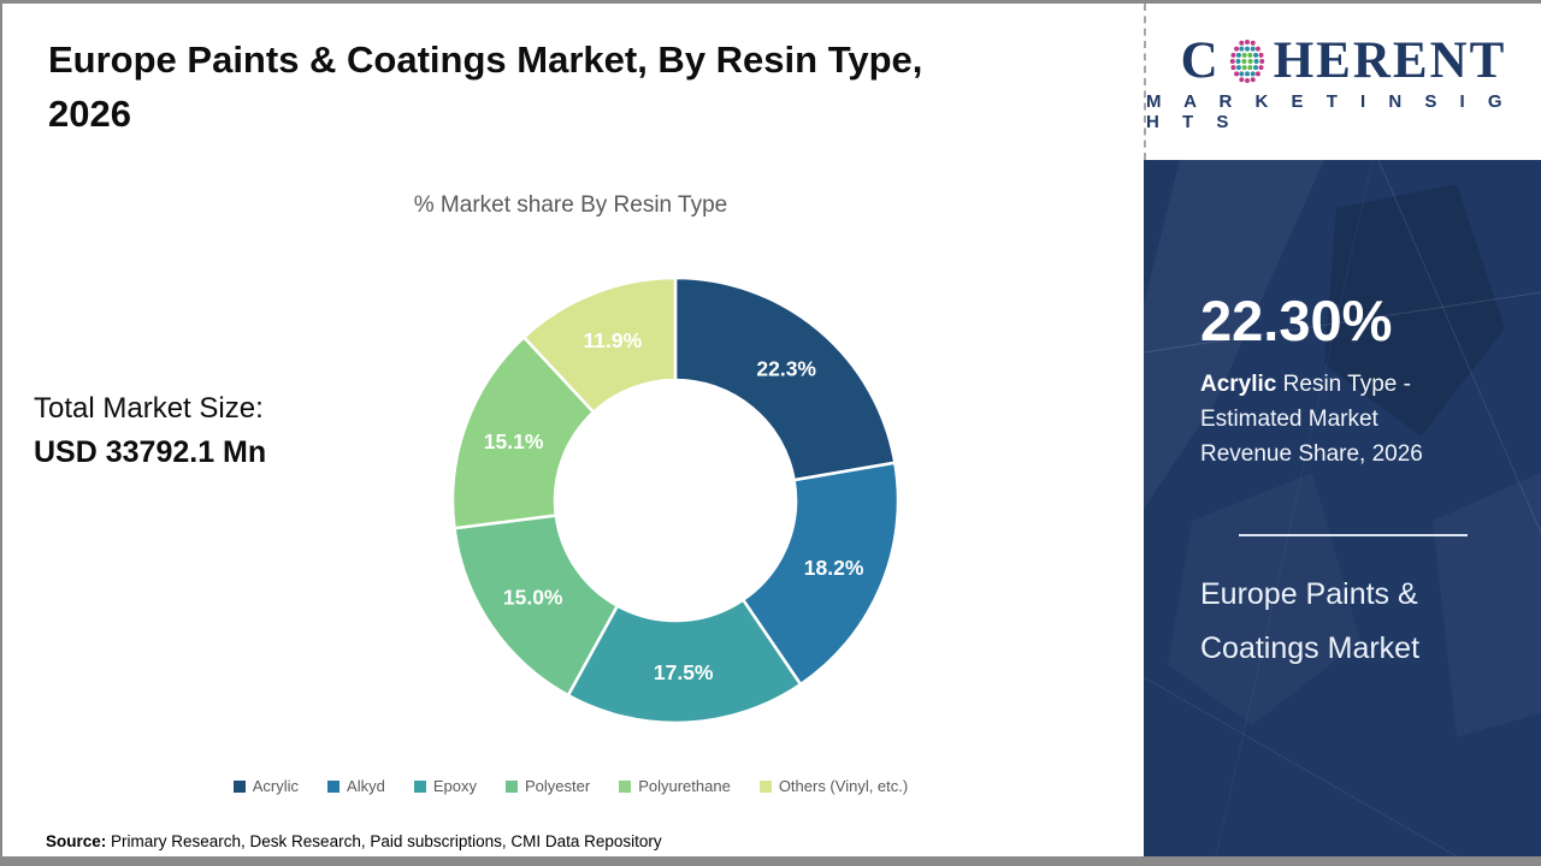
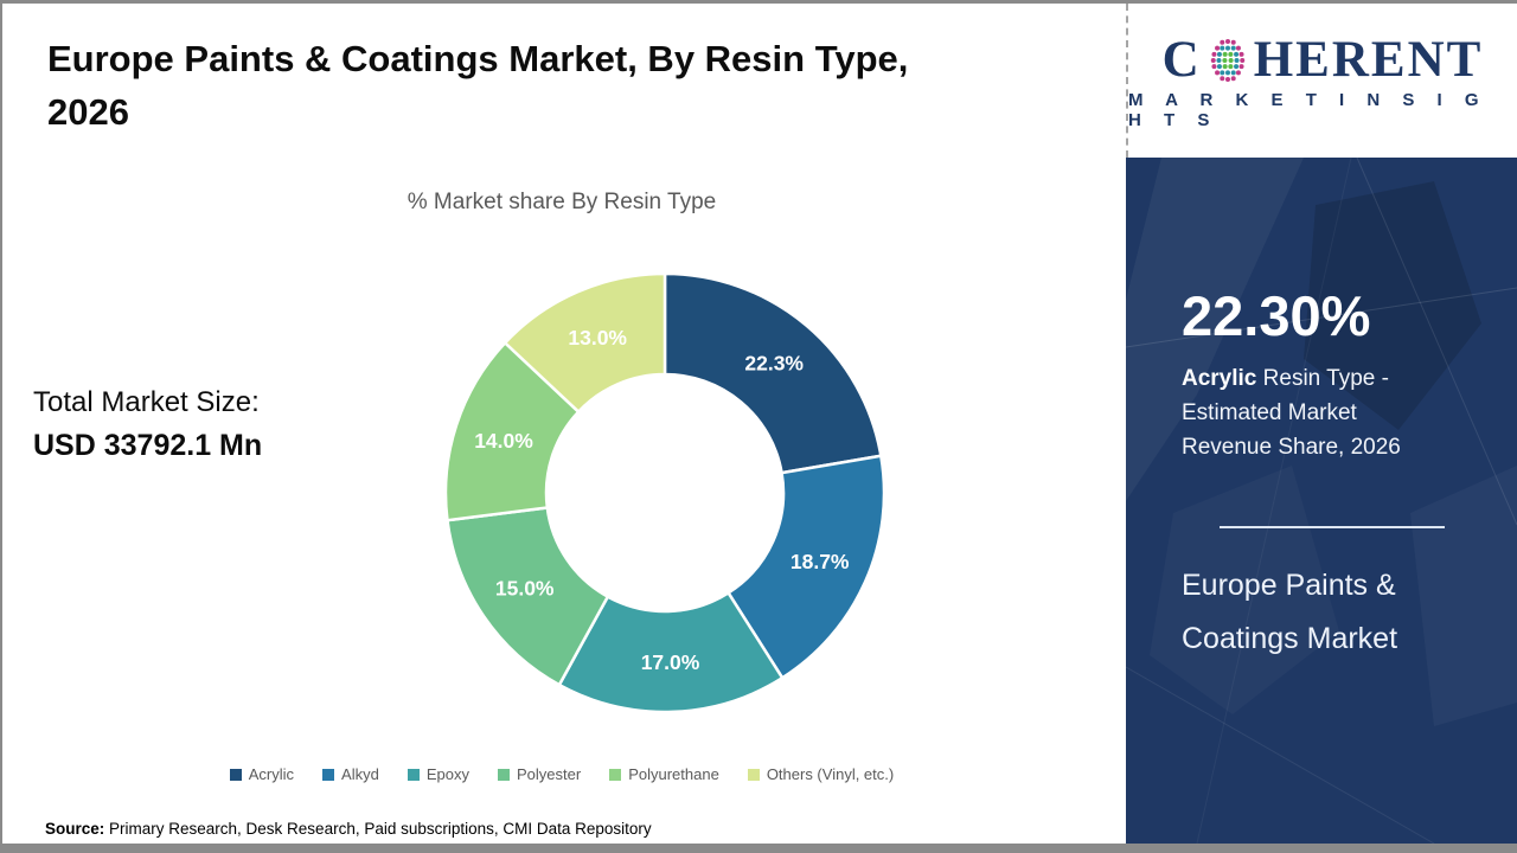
Alkyd: 18.2% -> 18.7%
Epoxy: 17.5% -> 17.0%
Polyurethane: 15.1% -> 14.0%
Others (Vinyl, etc.): 11.9% -> 13.0%
